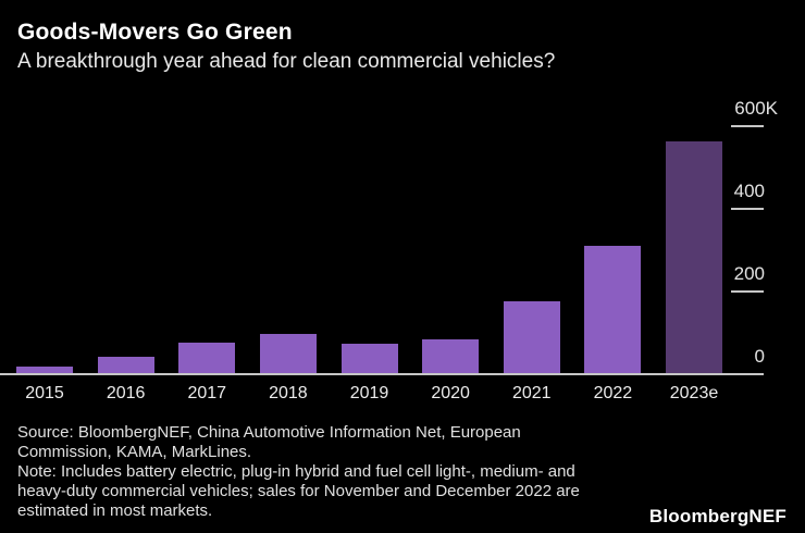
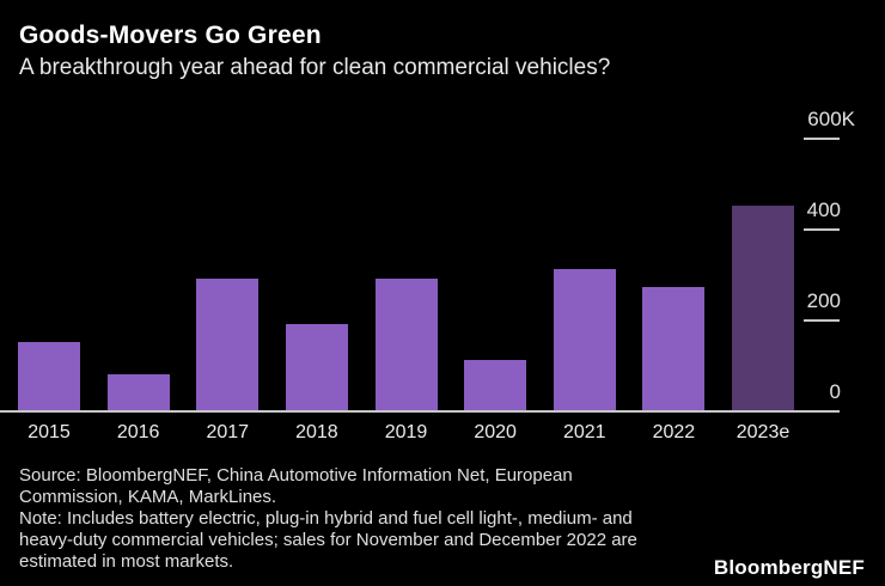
2015: 20K -> 150K
2016: 40K -> 80K
2017: 70K -> 290K
2018: 100K -> 190K
2019: 70K -> 290K
2020: 80K -> 110K
2021: 180K -> 310K
2022: 310K -> 270K
2023e: 560K -> 450K
